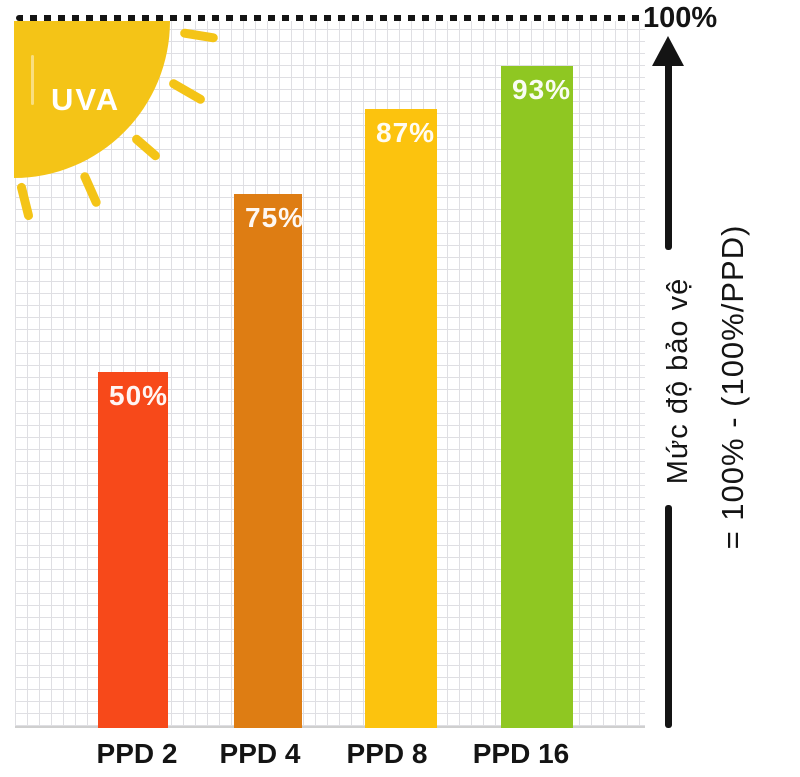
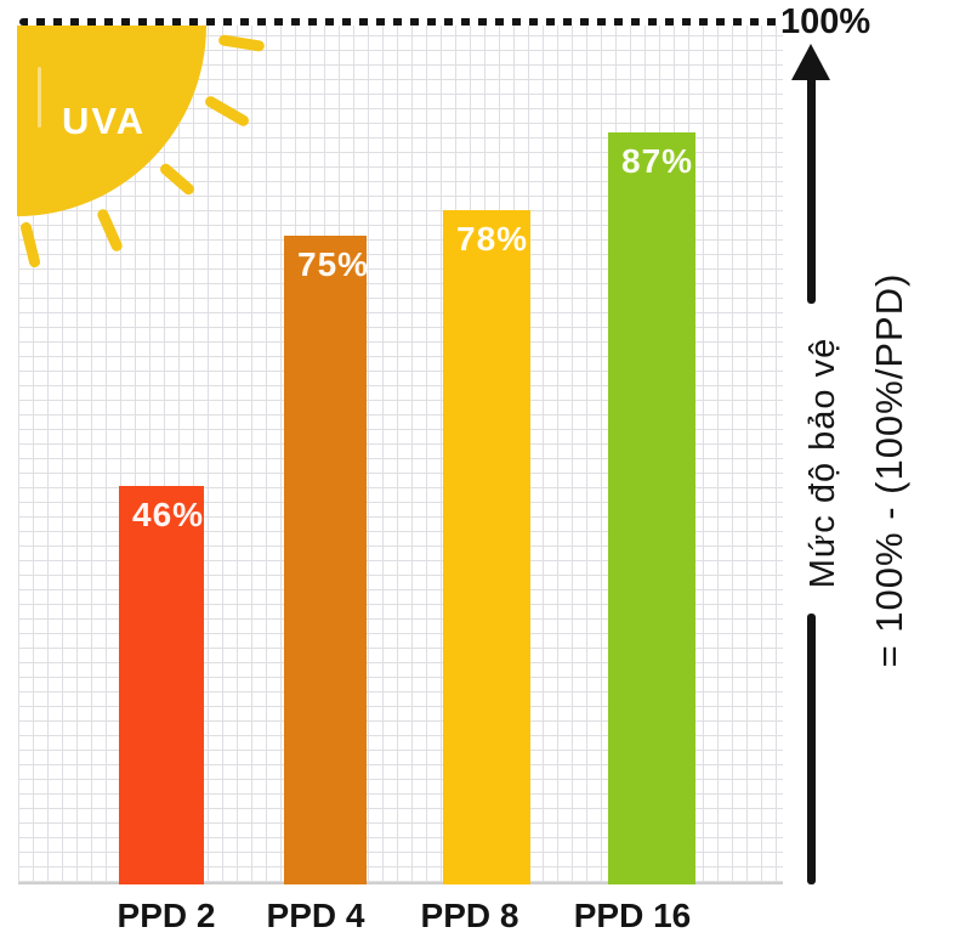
PPD 2: 50% -> 46%
PPD 8: 87% -> 78%
PPD 16: 93% -> 87%
